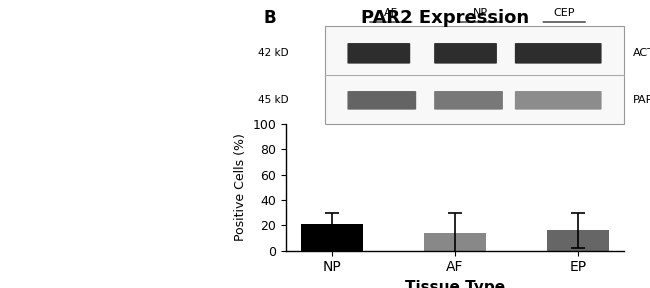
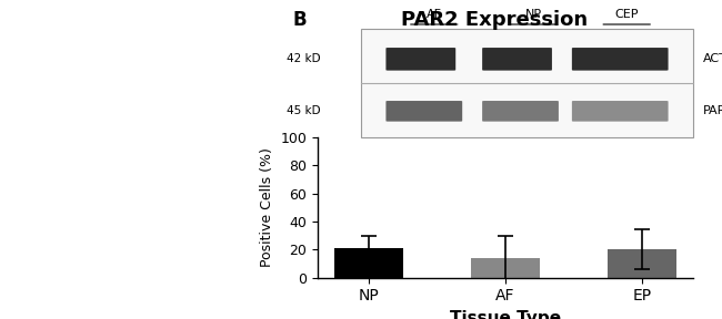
EP: 16 -> 20
